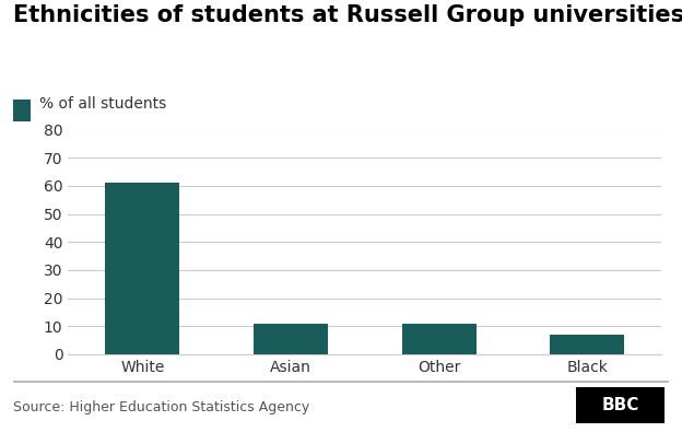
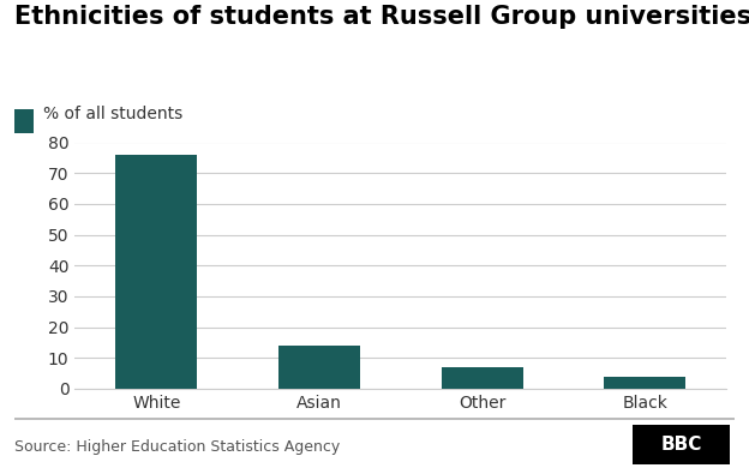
White: 61 -> 76
Asian: 11 -> 14
Other: 11 -> 7
Black: 7 -> 4
